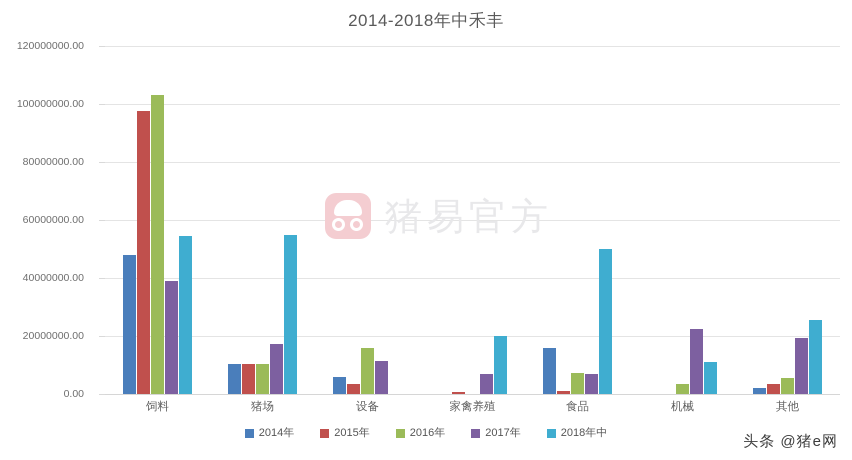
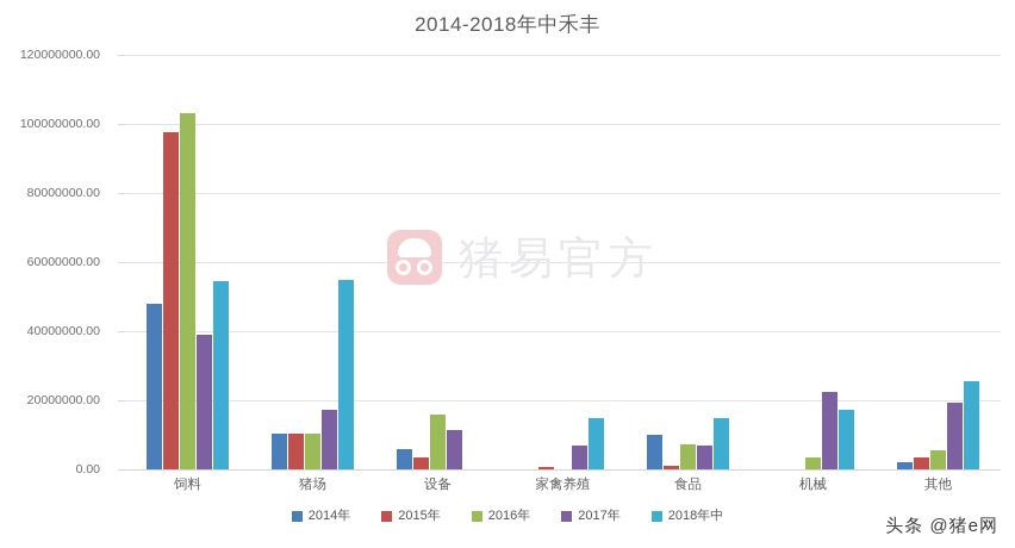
2018年中/家禽养殖: 20000000 -> 15000000
2014年/食品: 16000000 -> 10000000
2018年中/食品: 50000000 -> 15000000
2018年中/机械: 11000000 -> 17000000
